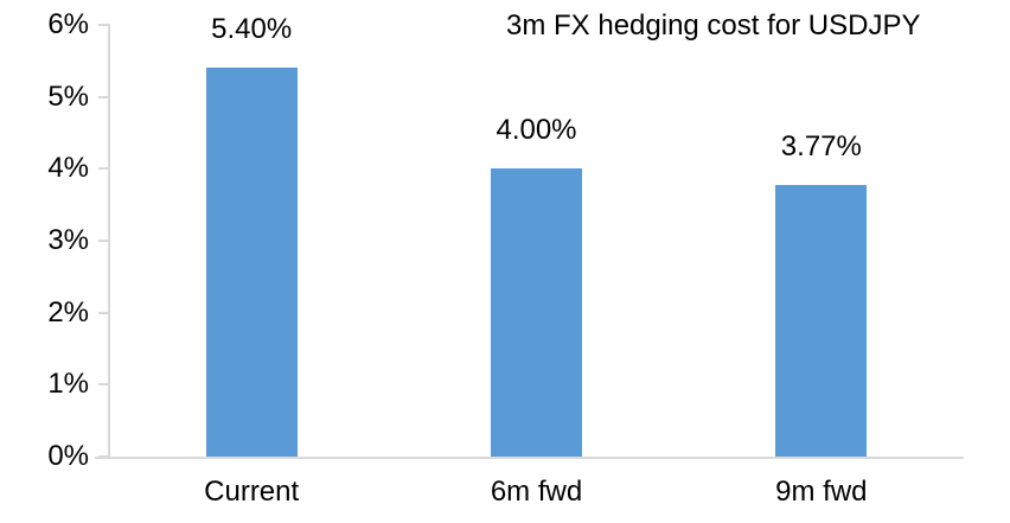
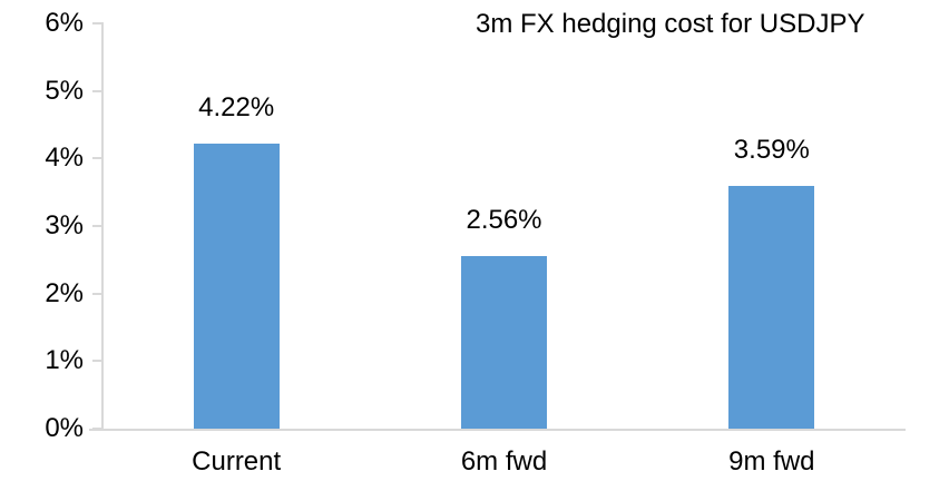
Current: 5.40% -> 4.22%
6m fwd: 4.00% -> 2.56%
9m fwd: 3.77% -> 3.59%
